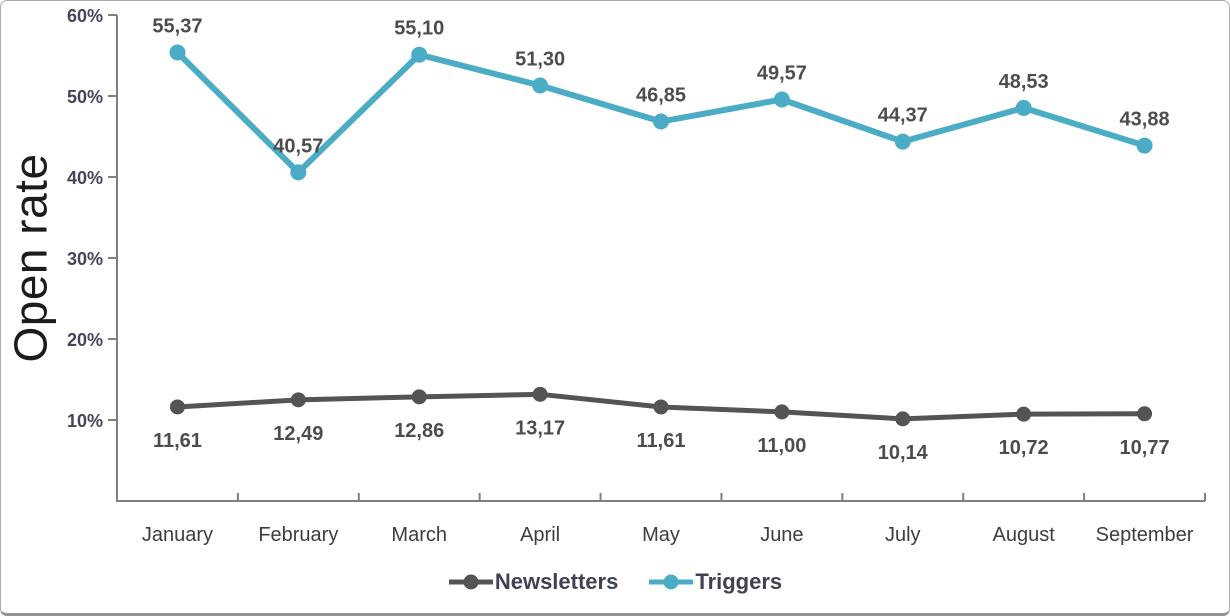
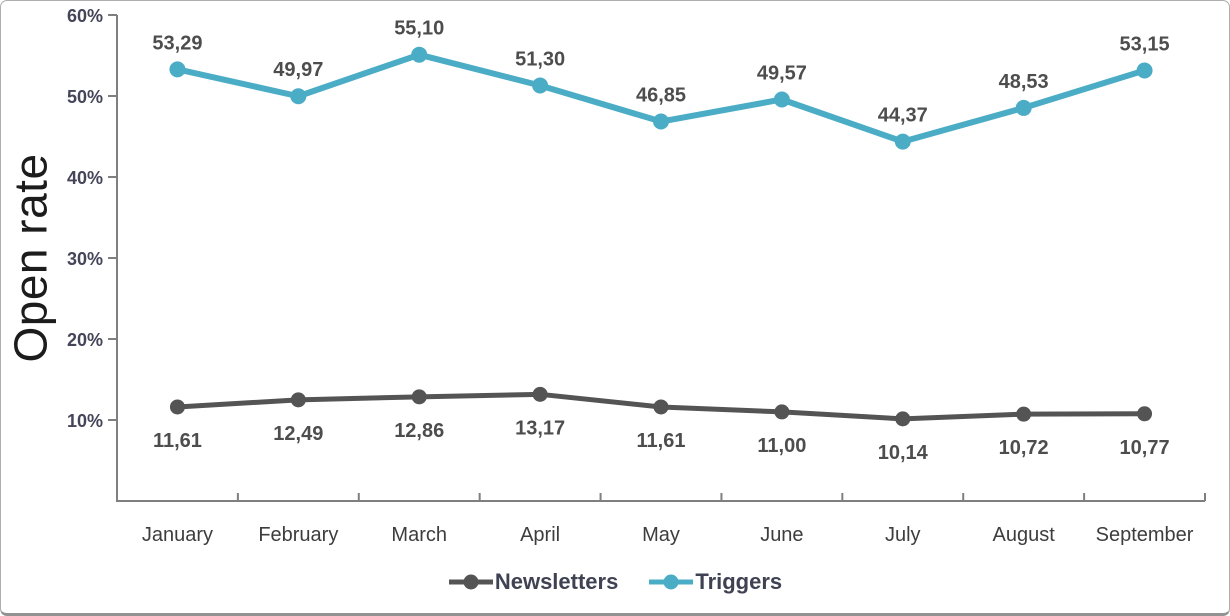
Triggers/January: 55,37 -> 53,29
Triggers/February: 40,57 -> 49,97
Triggers/September: 43,88 -> 53,15
